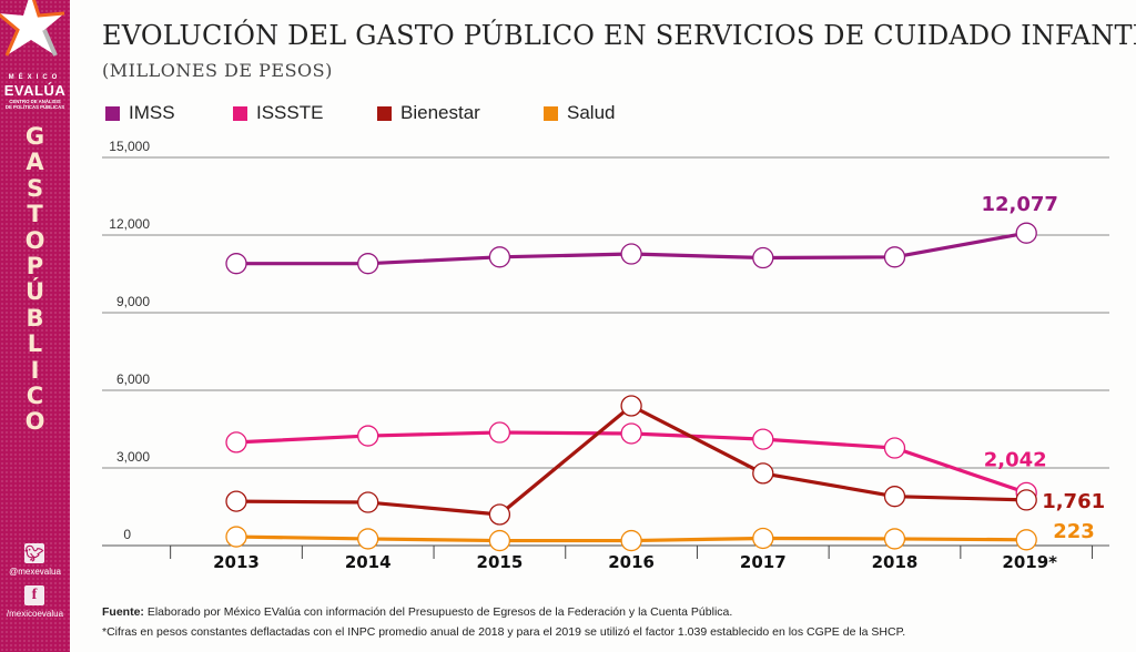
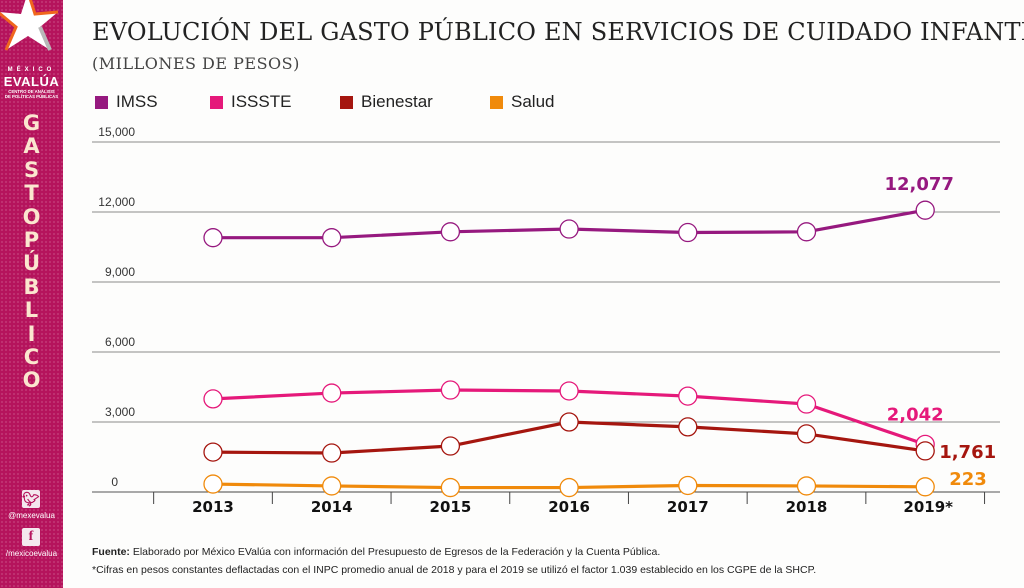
Bienestar/2015: 1200 -> 2000
Bienestar/2016: 5400 -> 3000
Bienestar/2018: 1900 -> 2500
